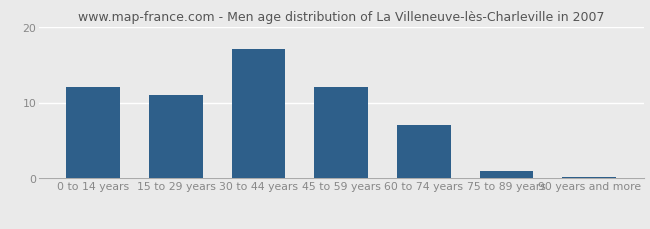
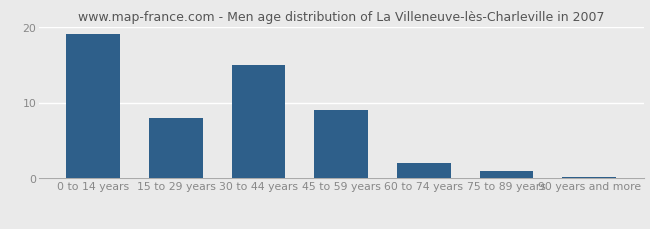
0 to 14 years: 12.0 -> 19.0
15 to 29 years: 11.0 -> 8.0
30 to 44 years: 17.0 -> 15.0
45 to 59 years: 12.0 -> 9.0
60 to 74 years: 7.0 -> 2.0
